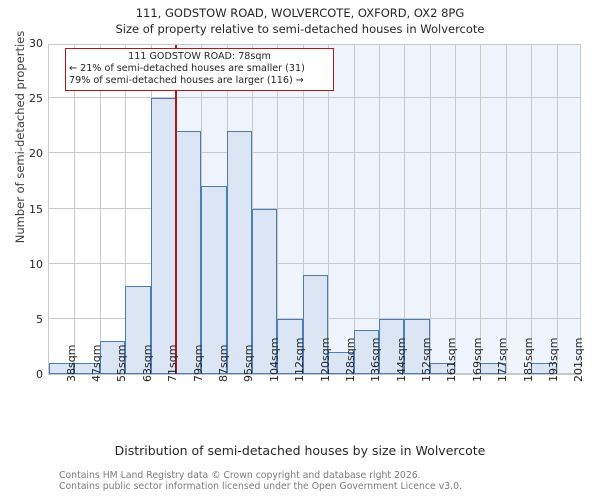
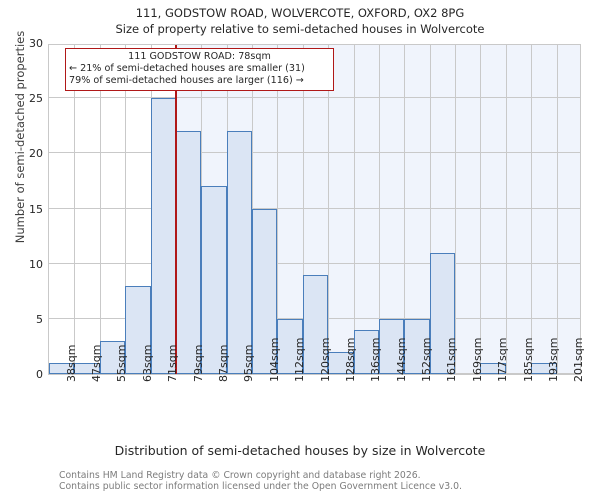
161sqm: 1 -> 11
